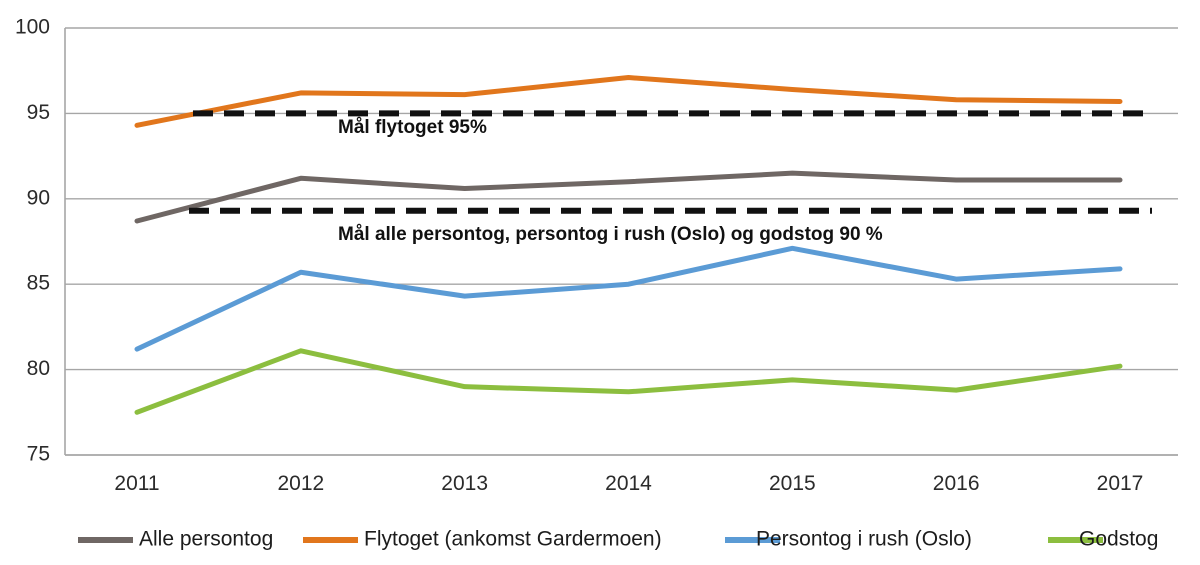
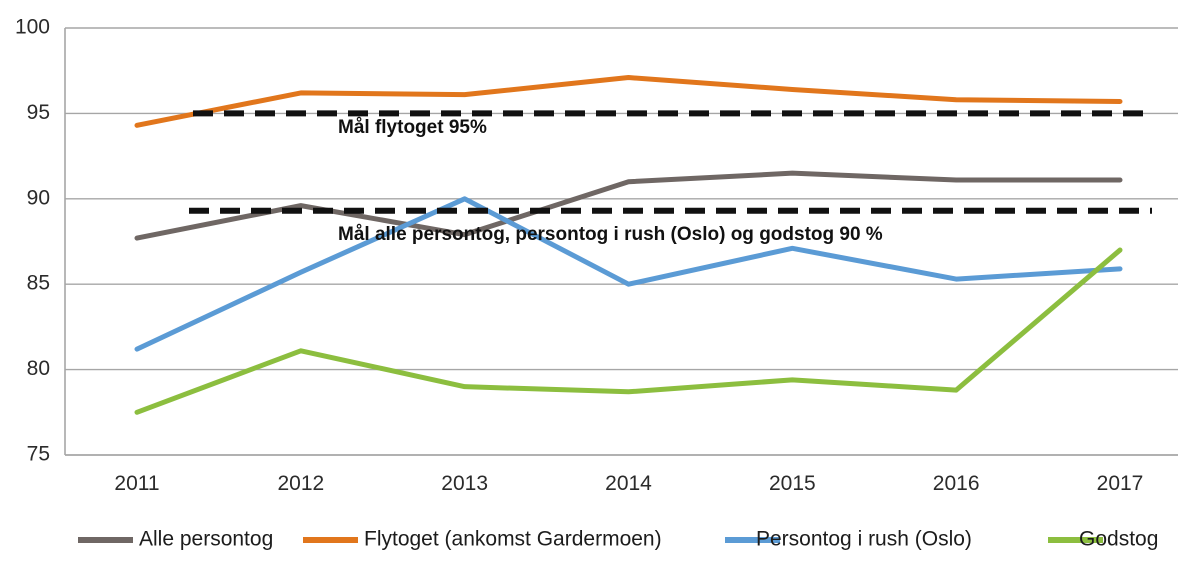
Alle persontog/2011: 88.7 -> 87.7
Alle persontog/2012: 91.2 -> 89.6
Alle persontog/2013: 90.6 -> 87.9
Persontog i rush (Oslo)/2013: 84.3 -> 90.0
Godstog/2017: 80.2 -> 87.0
